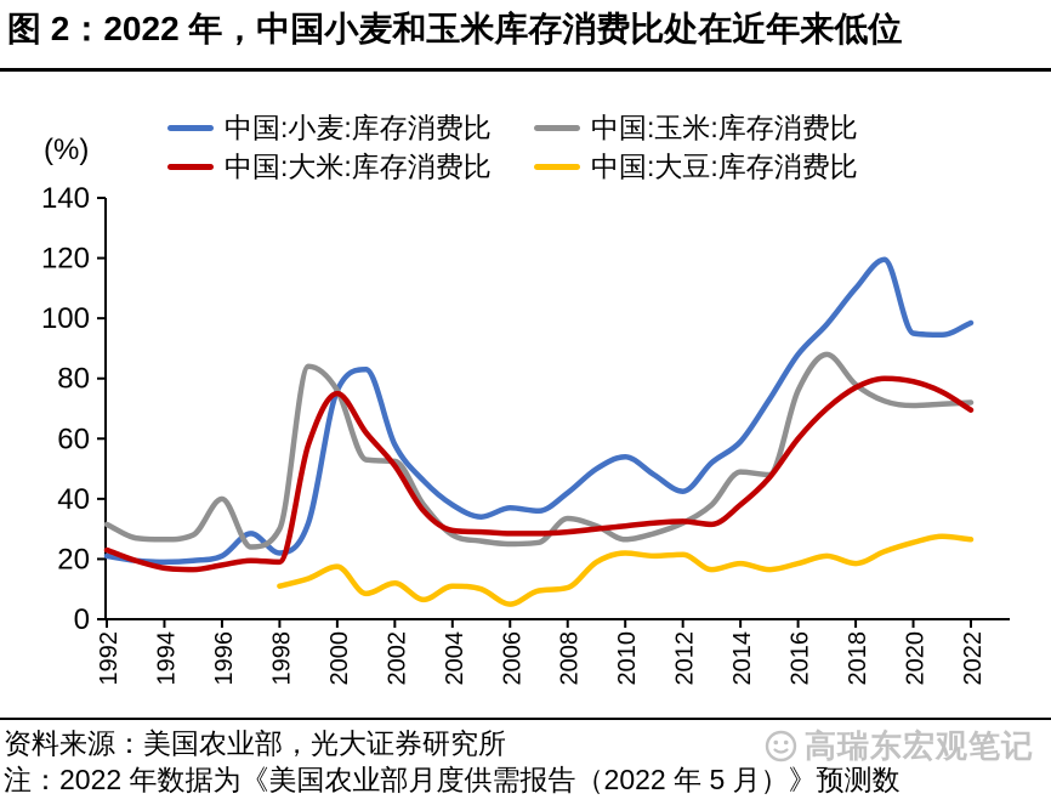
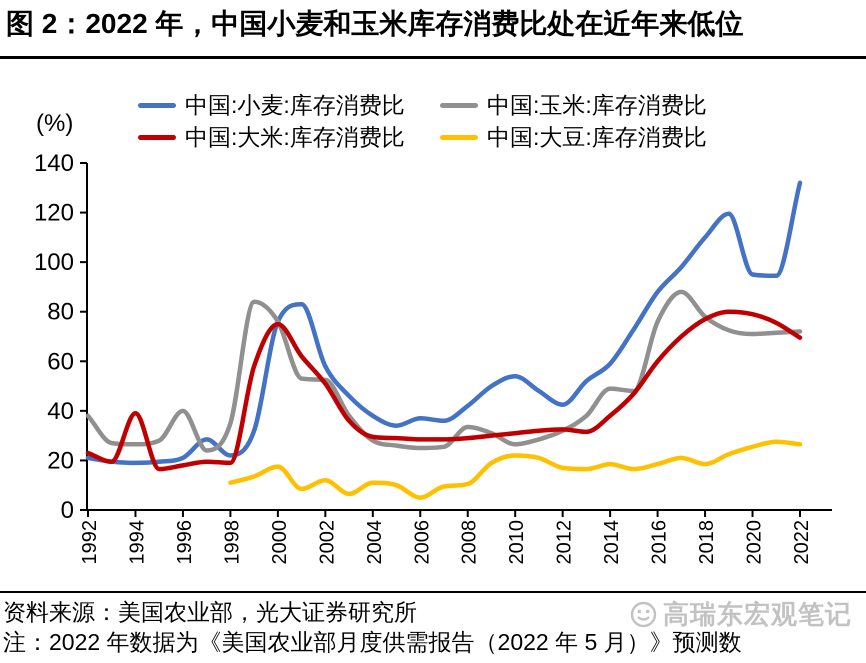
中国:玉米:库存消费比/1992: 32 -> 38
中国:大米:库存消费比/1994: 17 -> 39
中国:玉米:库存消费比/1998: 30 -> 35
中国:大豆:库存消费比/2012: 22 -> 17
中国:小麦:库存消费比/2022: 98 -> 132
